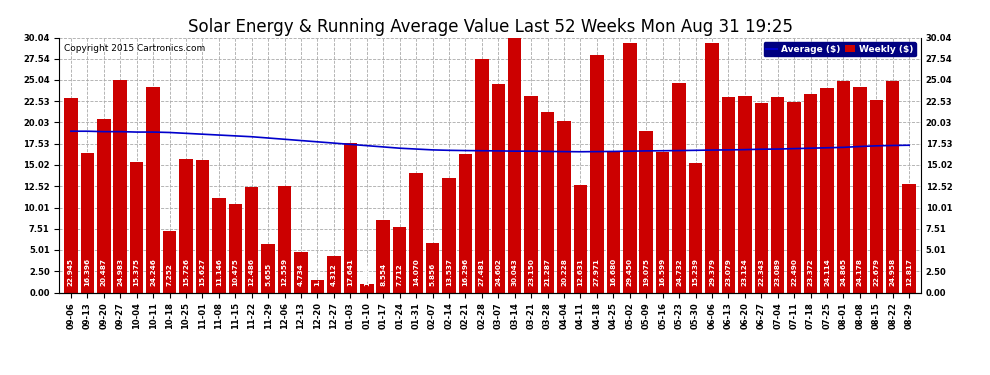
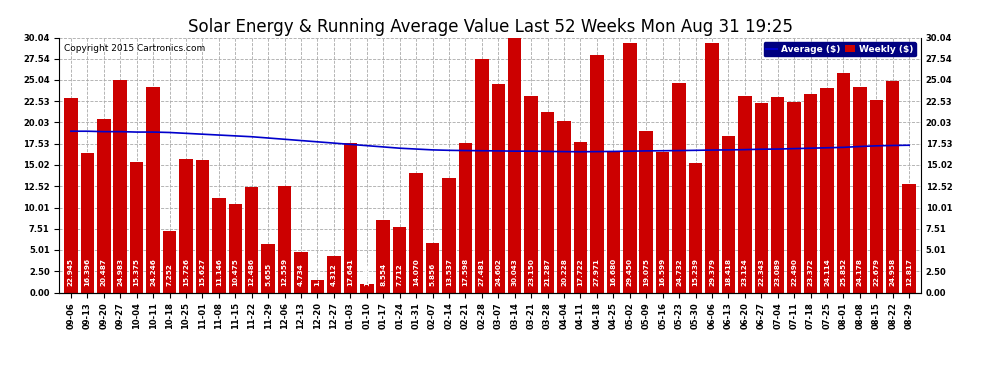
Weekly ($)/02-21: 16.296 -> 17.598
Weekly ($)/04-11: 12.631 -> 17.722
Weekly ($)/06-13: 23.079 -> 18.418
Weekly ($)/08-01: 24.865 -> 25.852
